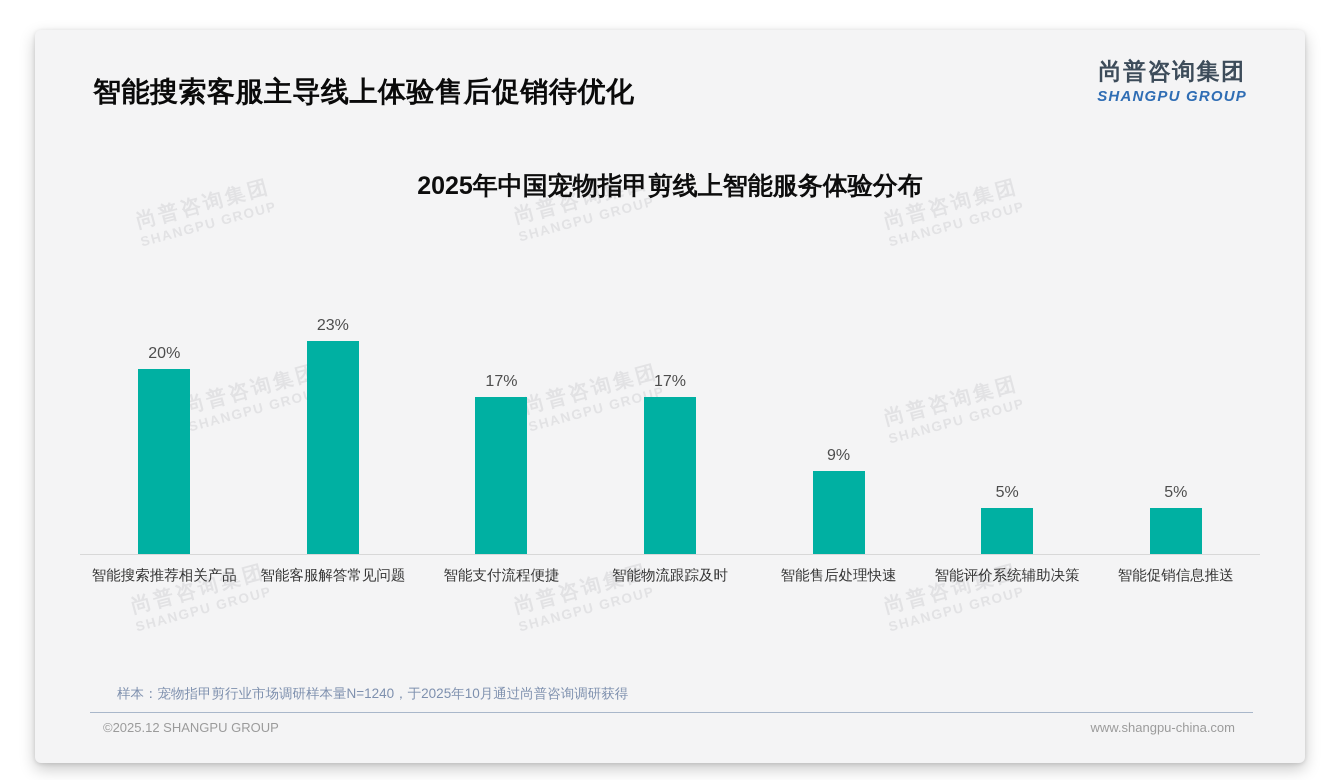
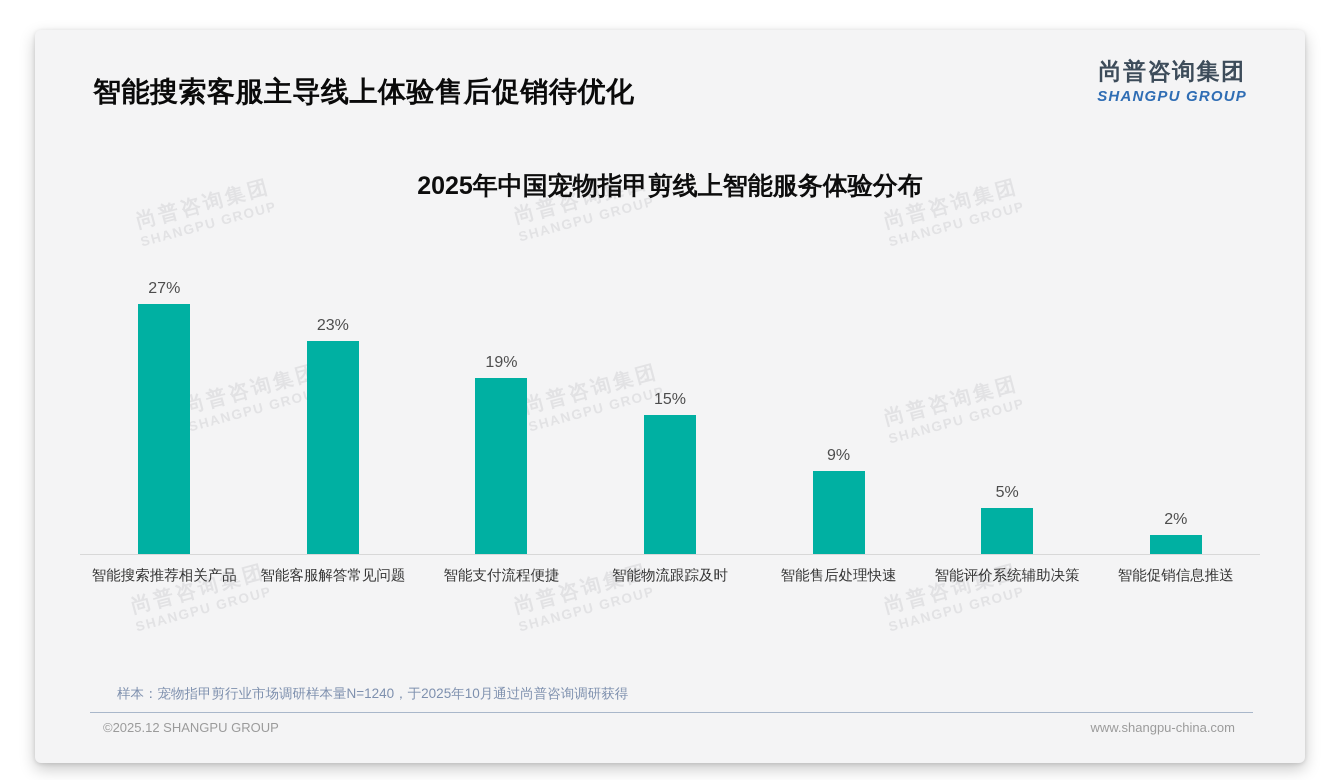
智能搜索推荐相关产品: 20% -> 27%
智能支付流程便捷: 17% -> 19%
智能物流跟踪及时: 17% -> 15%
智能促销信息推送: 5% -> 2%
